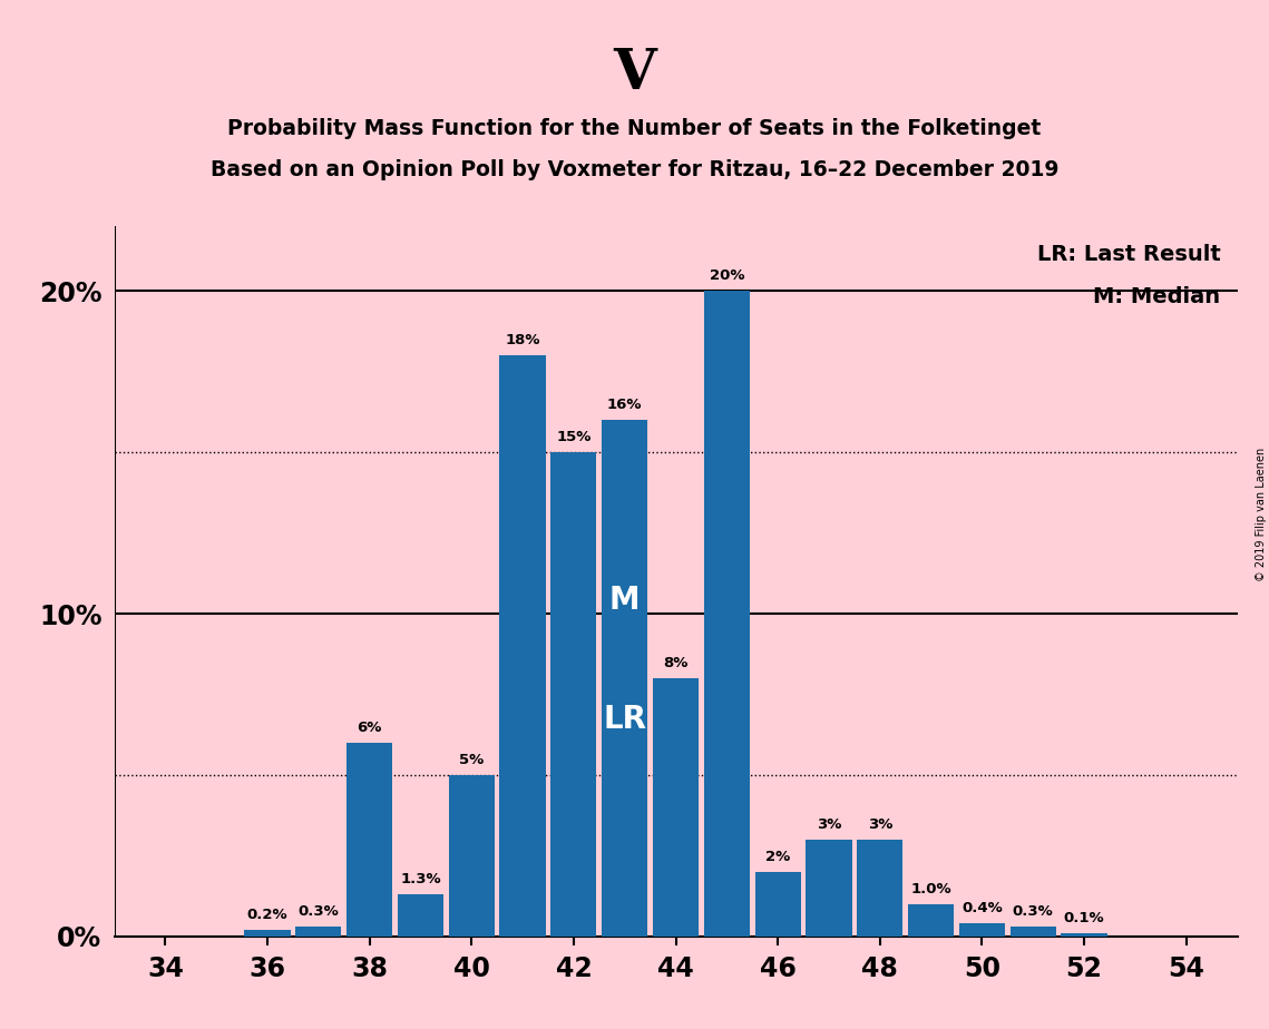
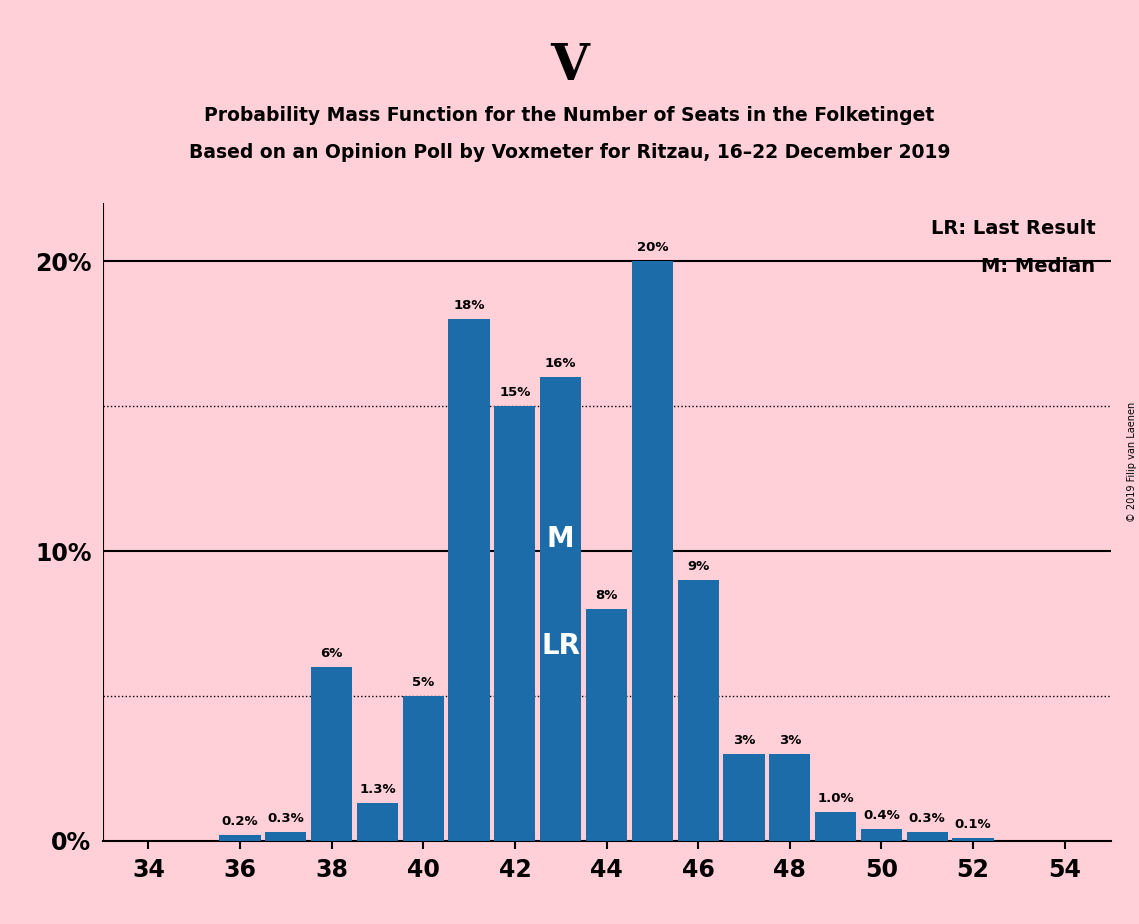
46: 2% -> 9%
